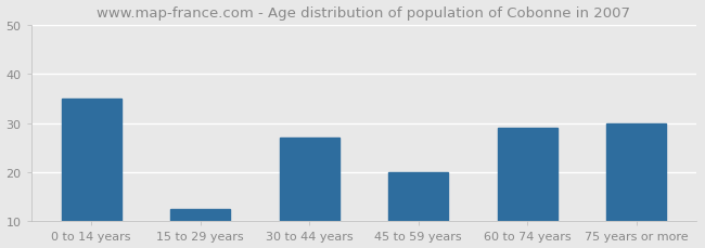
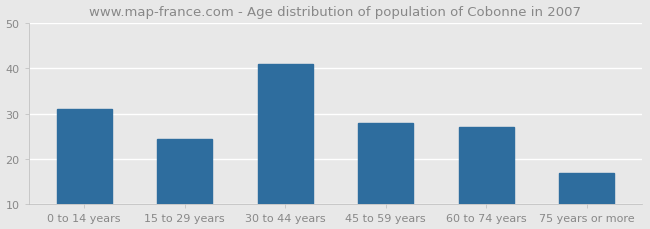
0 to 14 years: 35.0 -> 31.0
15 to 29 years: 12.5 -> 24.5
30 to 44 years: 27.0 -> 41.0
45 to 59 years: 20.0 -> 28.0
60 to 74 years: 29.0 -> 27.0
75 years or more: 30.0 -> 17.0
